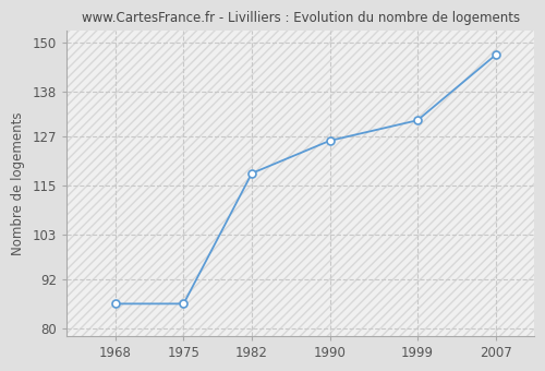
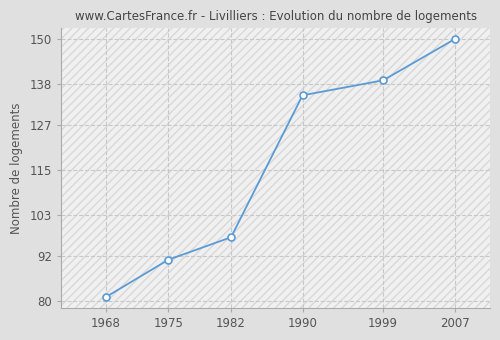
1968: 86 -> 81
1975: 86 -> 91
1982: 118 -> 97
1990: 126 -> 135
1999: 131 -> 139
2007: 147 -> 150
